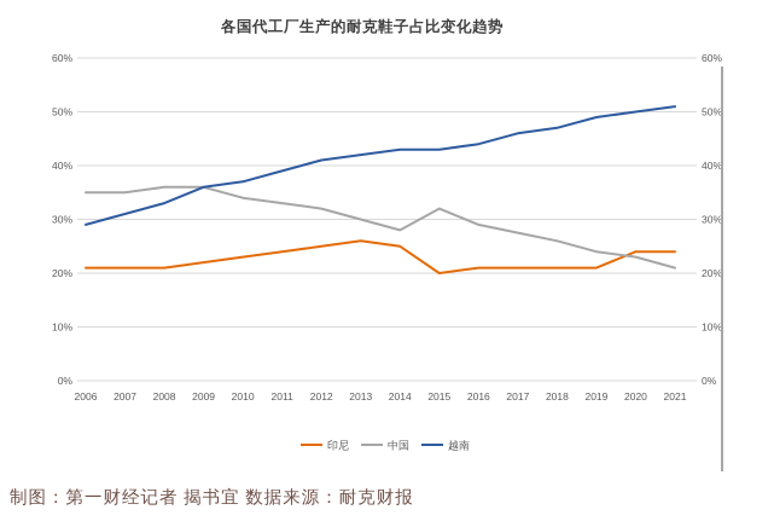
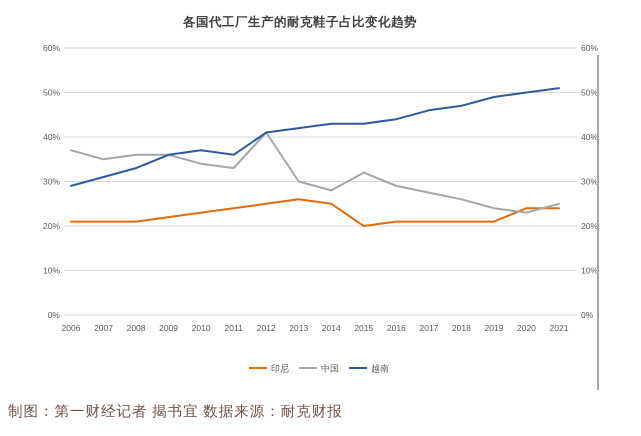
中国/2006: 35% -> 37%
越南/2011: 39% -> 36%
中国/2012: 32% -> 41%
中国/2021: 21% -> 25%
